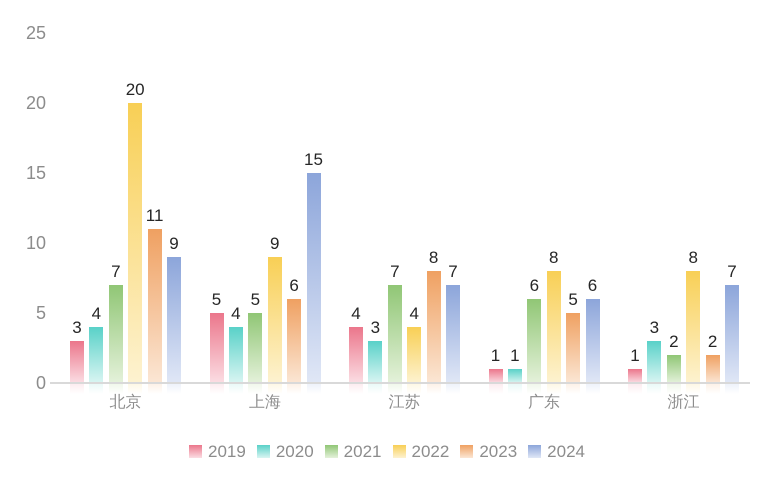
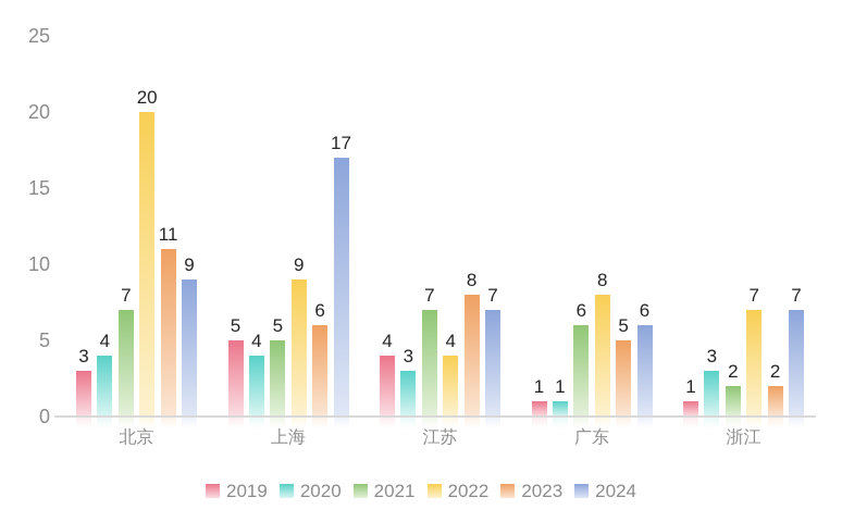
2024/上海: 15 -> 17
2022/浙江: 8 -> 7
